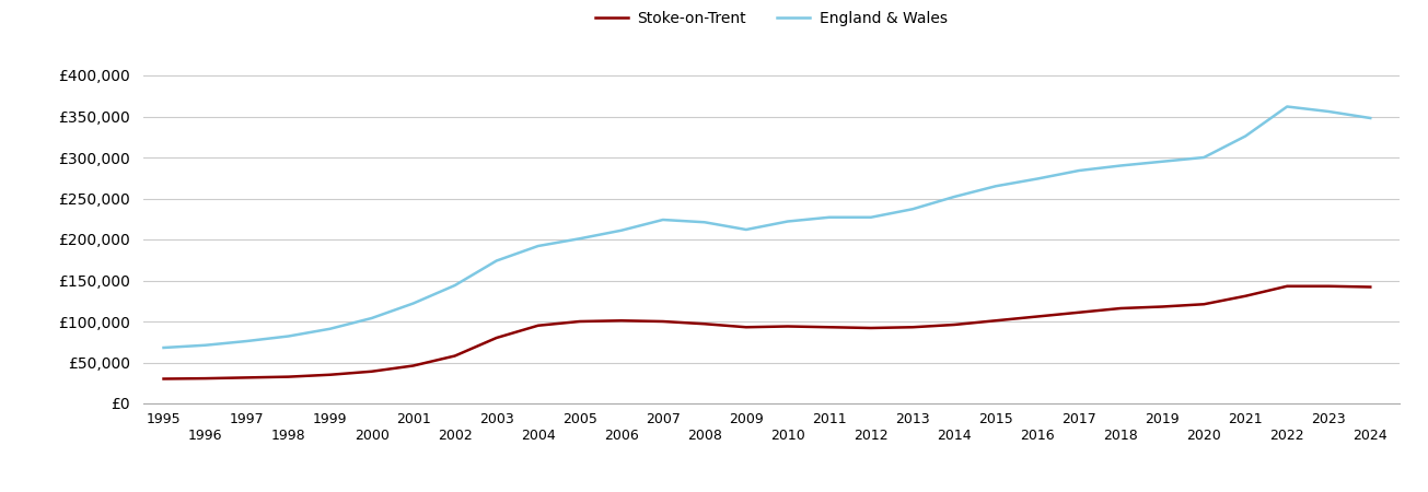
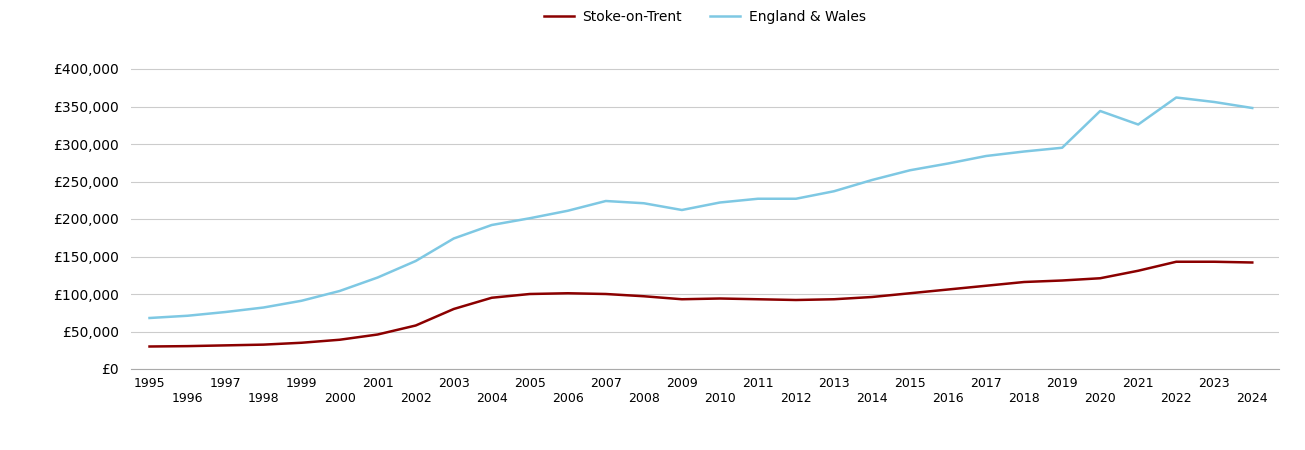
England & Wales/2020: £300,000 -> £344,000
